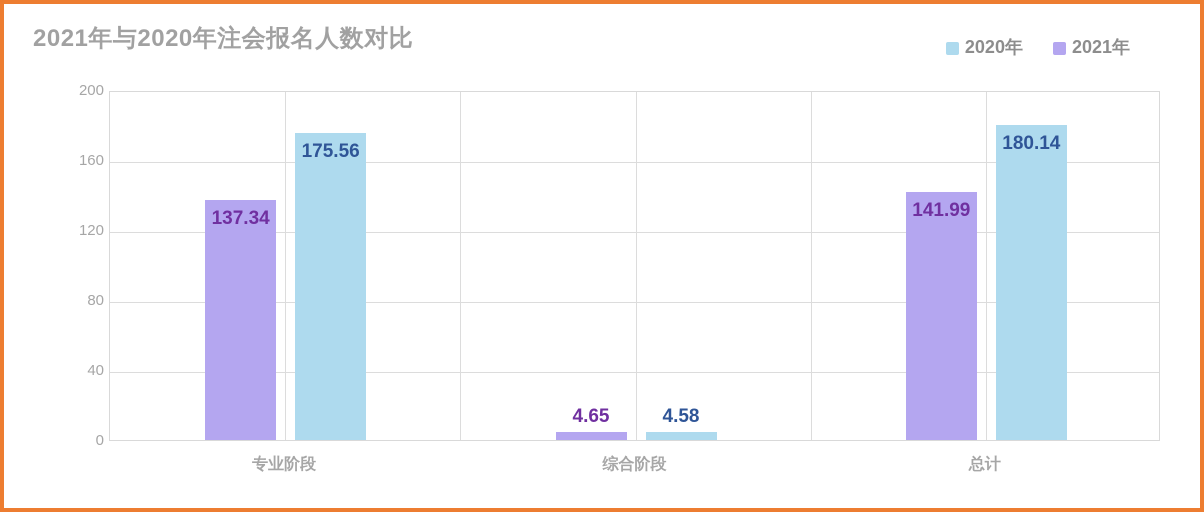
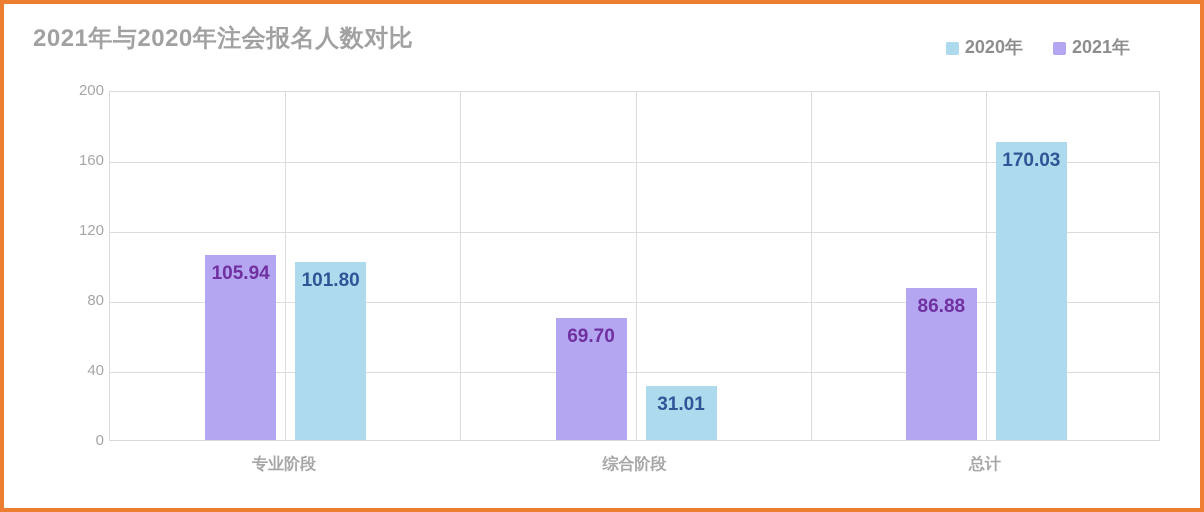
2021年/专业阶段: 137.34 -> 105.94
2020年/专业阶段: 175.56 -> 101.80
2021年/综合阶段: 4.65 -> 69.70
2020年/综合阶段: 4.58 -> 31.01
2021年/总计: 141.99 -> 86.88
2020年/总计: 180.14 -> 170.03
